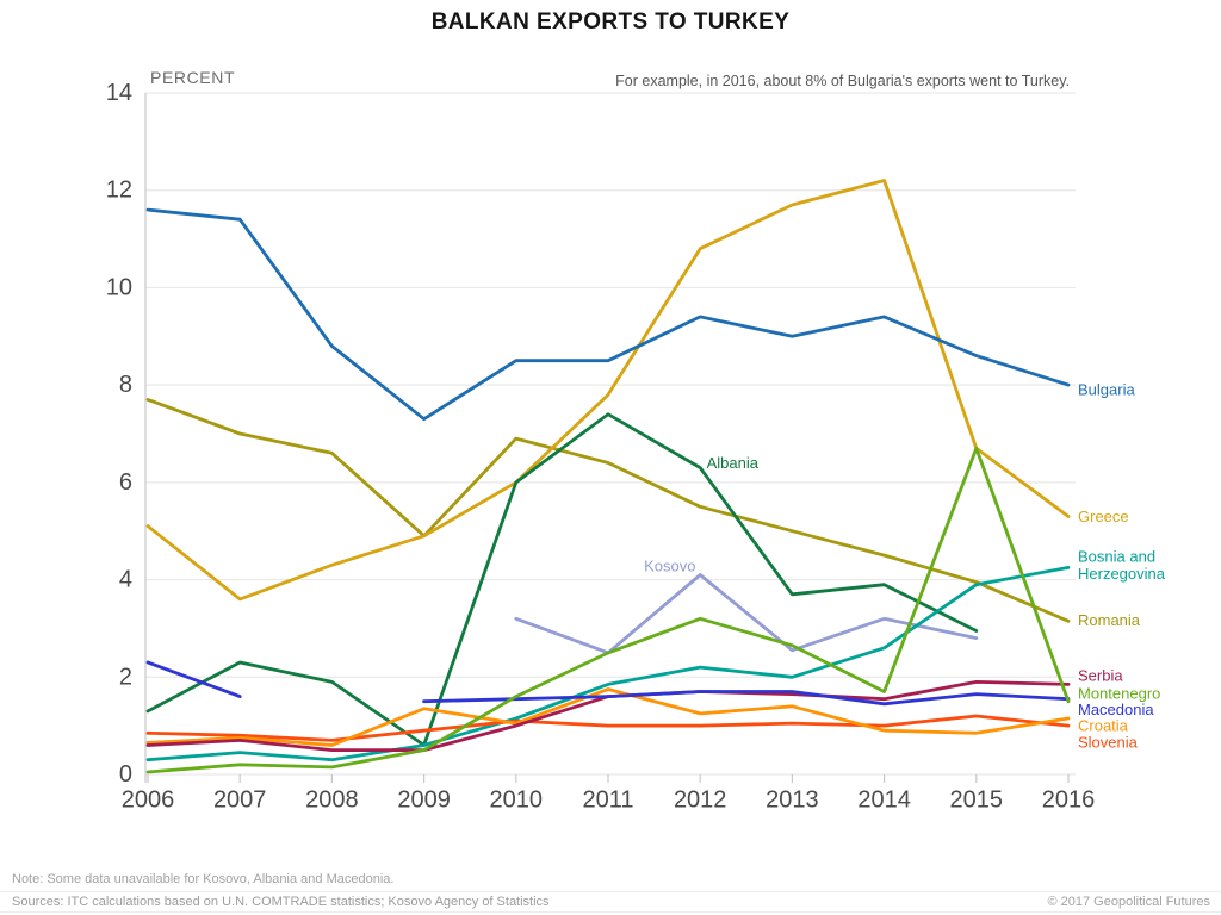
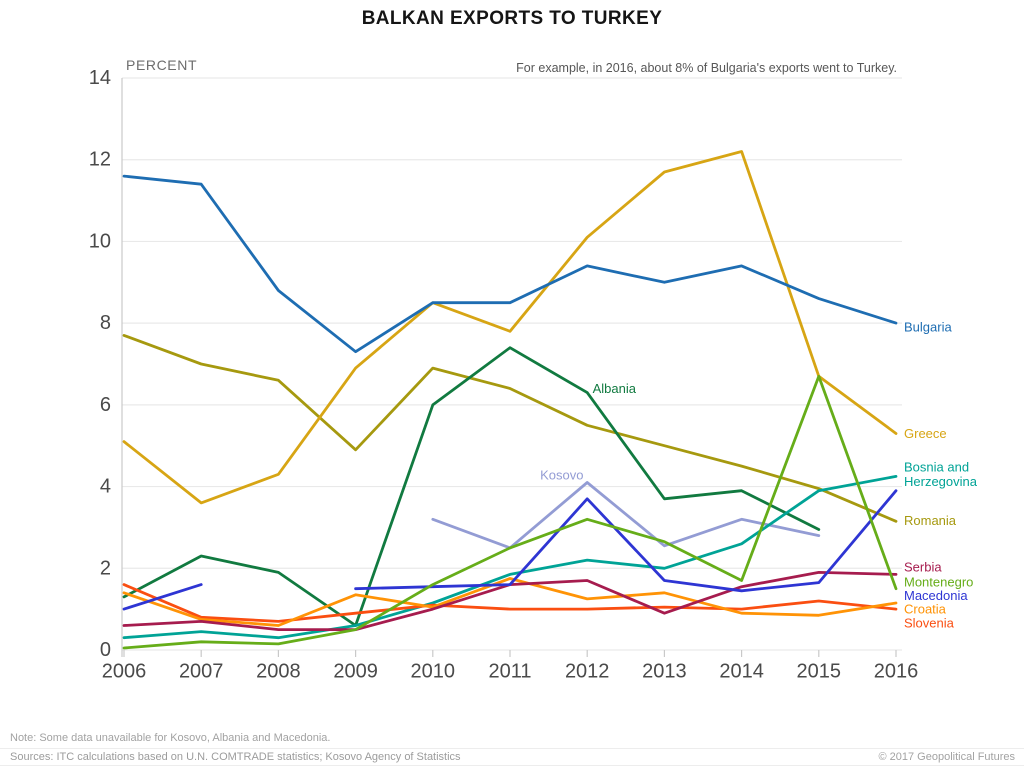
Slovenia/2006: 0.8 -> 1.6
Croatia/2006: 0.7 -> 1.4
Macedonia/2006: 2.3 -> 1.0
Greece/2009: 4.9 -> 6.9
Greece/2010: 6.0 -> 8.5
Greece/2012: 10.8 -> 10.1
Macedonia/2012: 1.7 -> 3.7
Serbia/2013: 1.6 -> 0.9
Macedonia/2016: 1.6 -> 3.9
